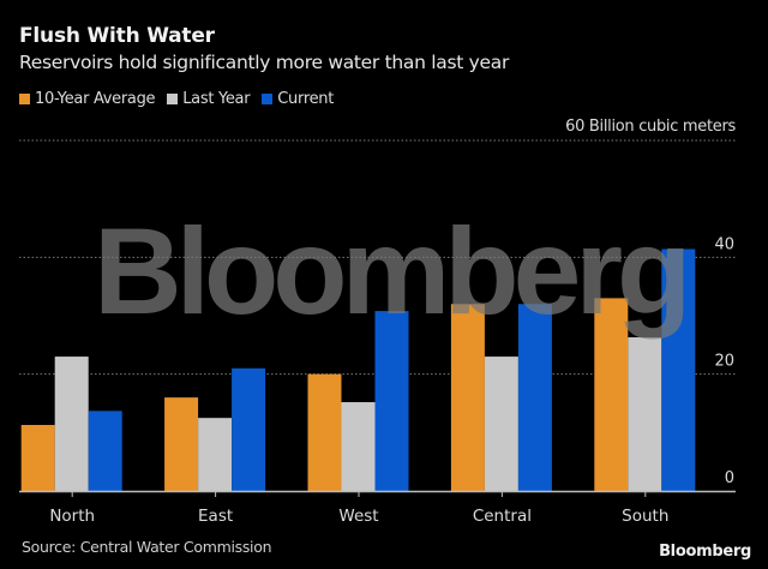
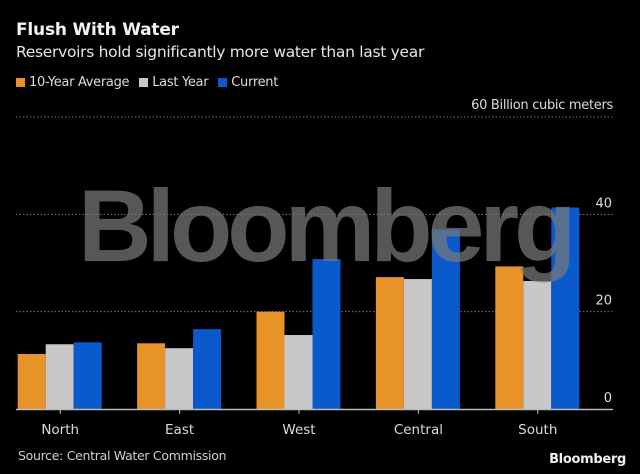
Last Year/North: 23 -> 13
10-Year Average/East: 16 -> 14
Current/East: 21 -> 16
10-Year Average/Central: 32 -> 27
Last Year/Central: 23 -> 27
Current/Central: 32 -> 37
10-Year Average/South: 33 -> 29
